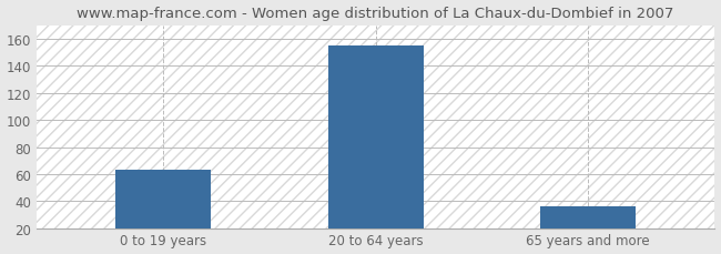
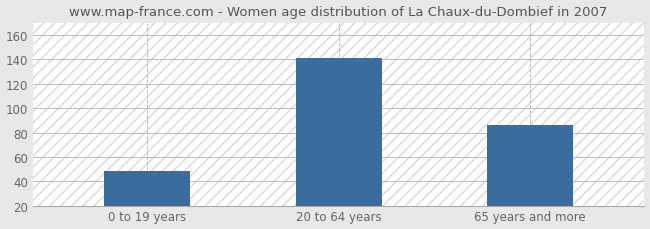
0 to 19 years: 63 -> 48
20 to 64 years: 155 -> 141
65 years and more: 36 -> 86
